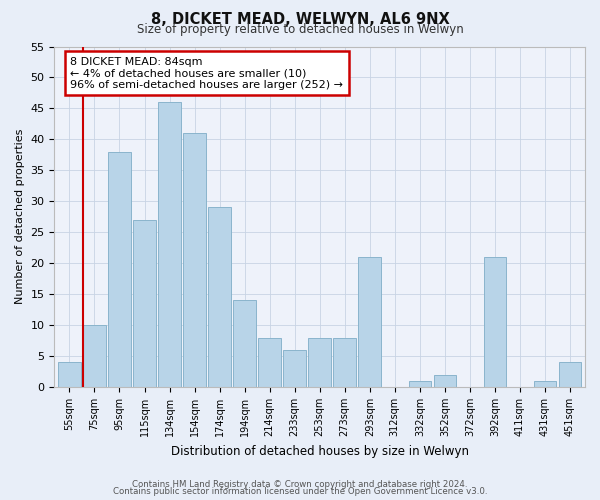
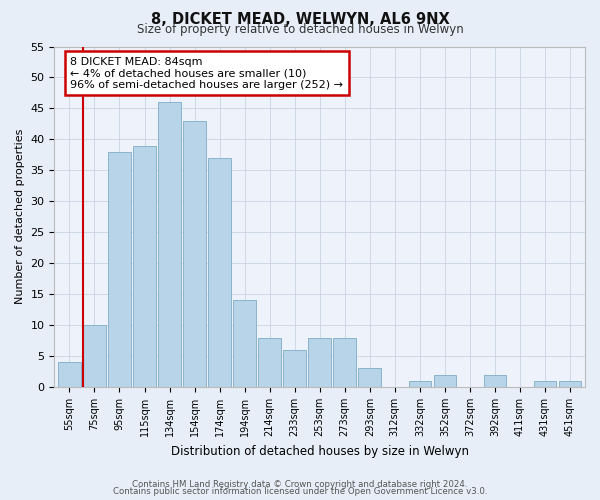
115sqm: 27 -> 39
154sqm: 41 -> 43
174sqm: 29 -> 37
293sqm: 21 -> 3
392sqm: 21 -> 2
451sqm: 4 -> 1
